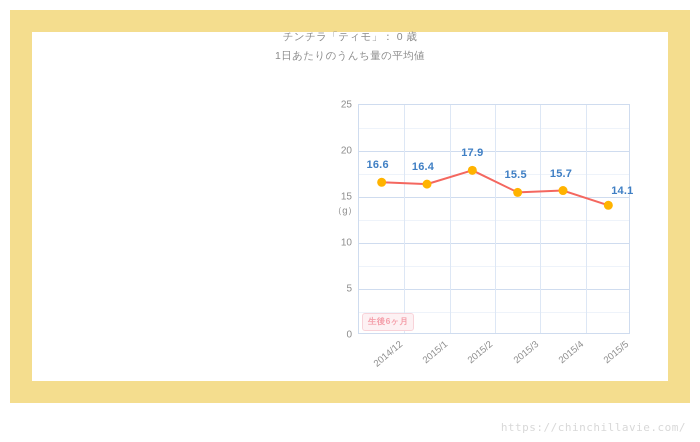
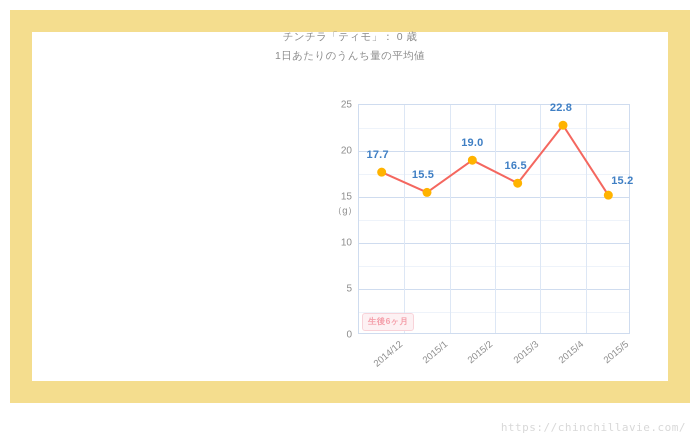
2014/12: 16.6 -> 17.7
2015/1: 16.4 -> 15.5
2015/2: 17.9 -> 19.0
2015/3: 15.5 -> 16.5
2015/4: 15.7 -> 22.8
2015/5: 14.1 -> 15.2
